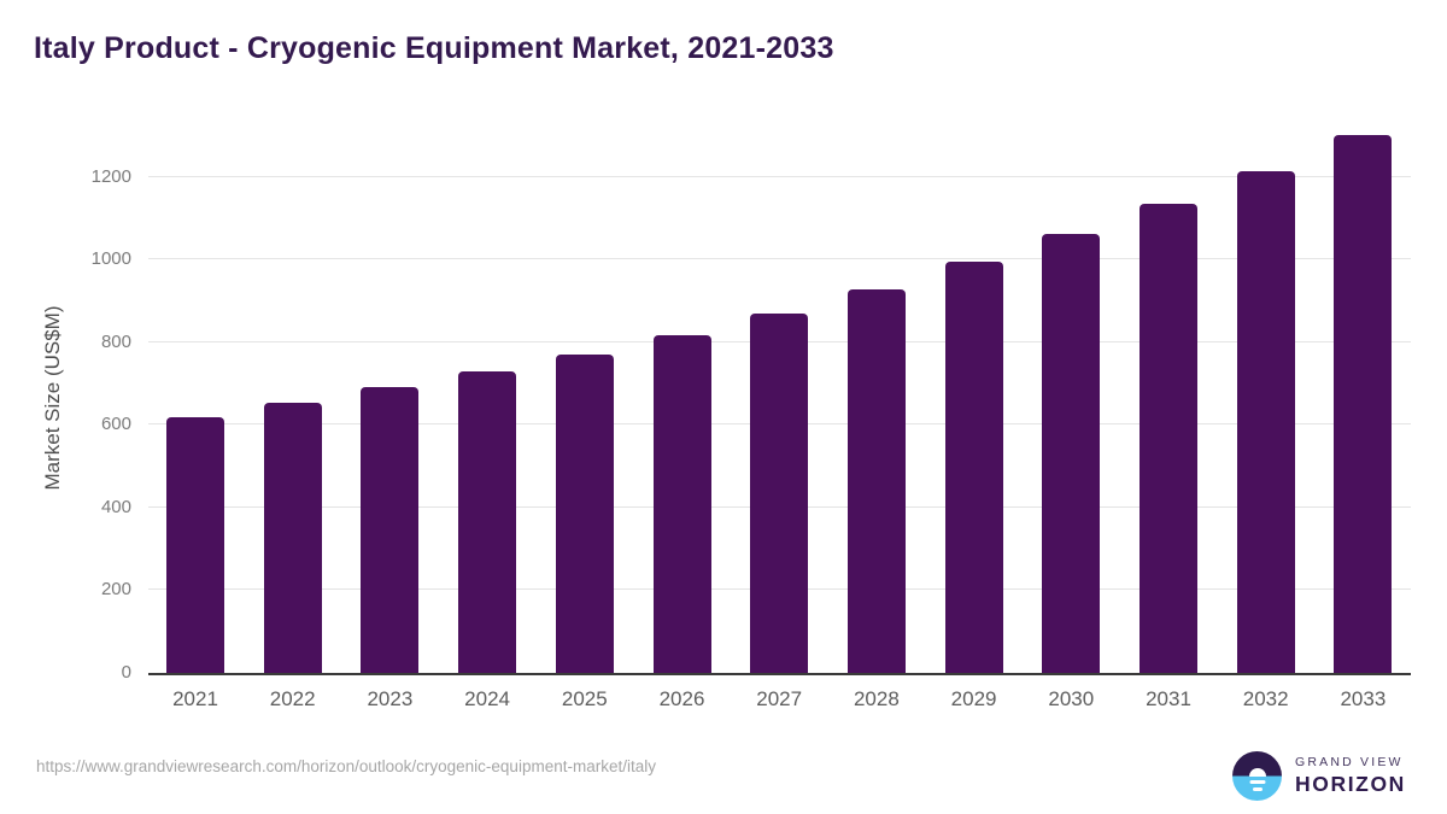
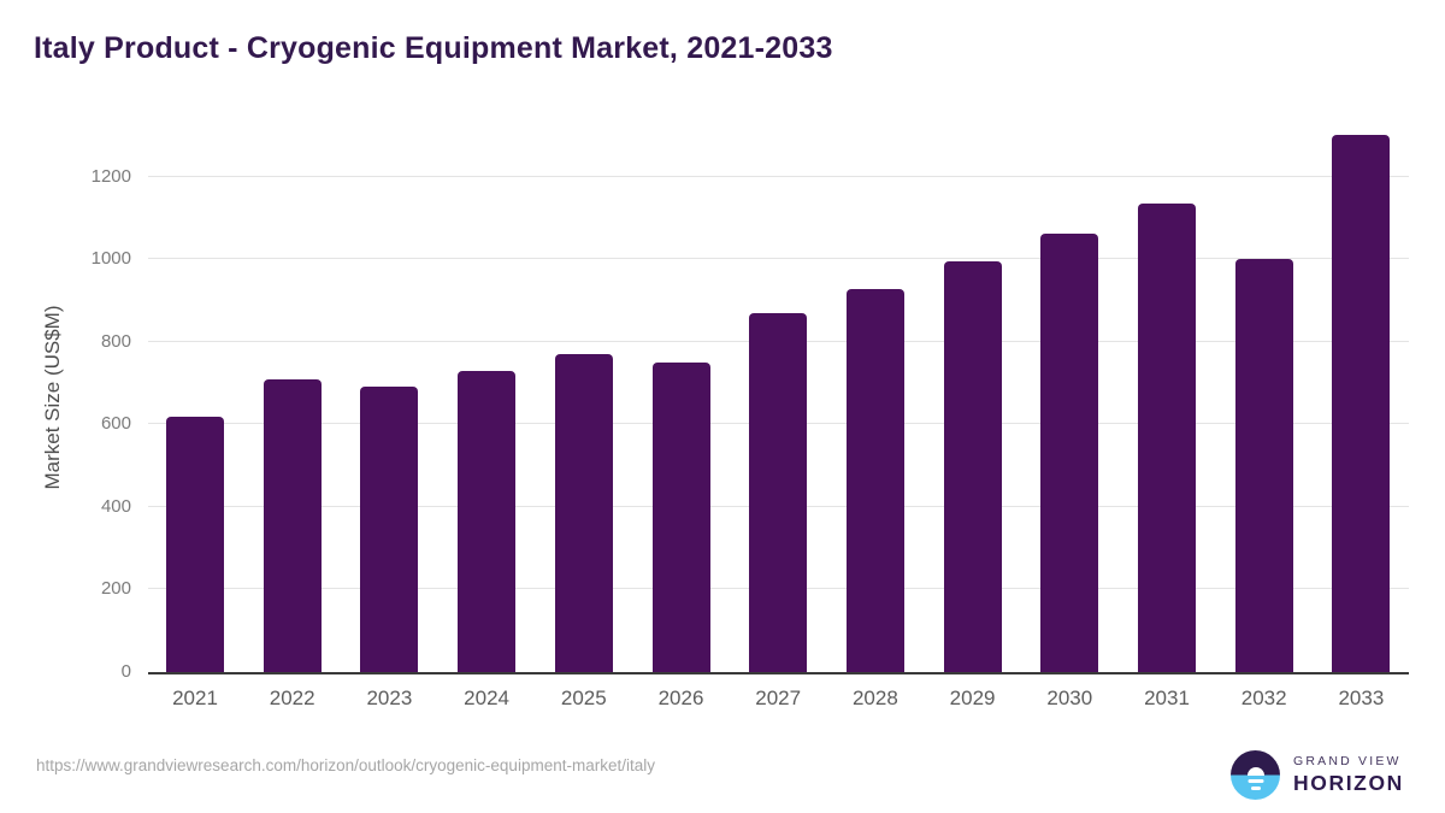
2022: 650 -> 710
2026: 820 -> 750
2032: 1210 -> 1000
